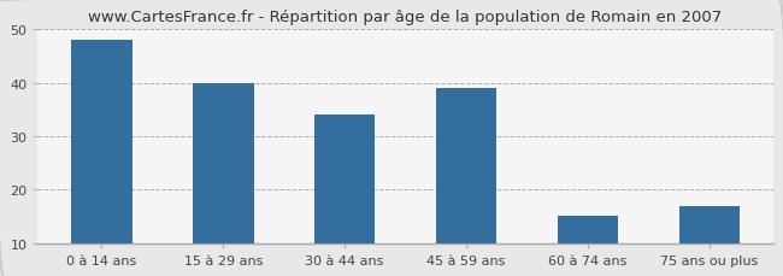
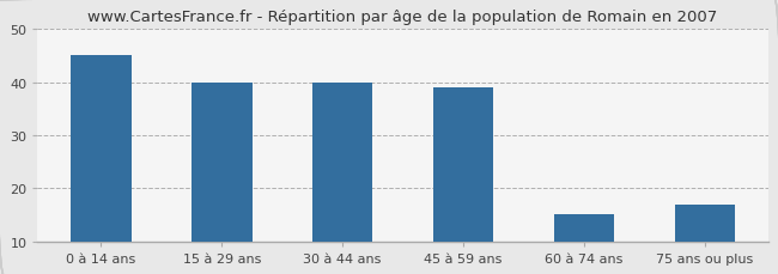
0 à 14 ans: 48 -> 45
30 à 44 ans: 34 -> 40
